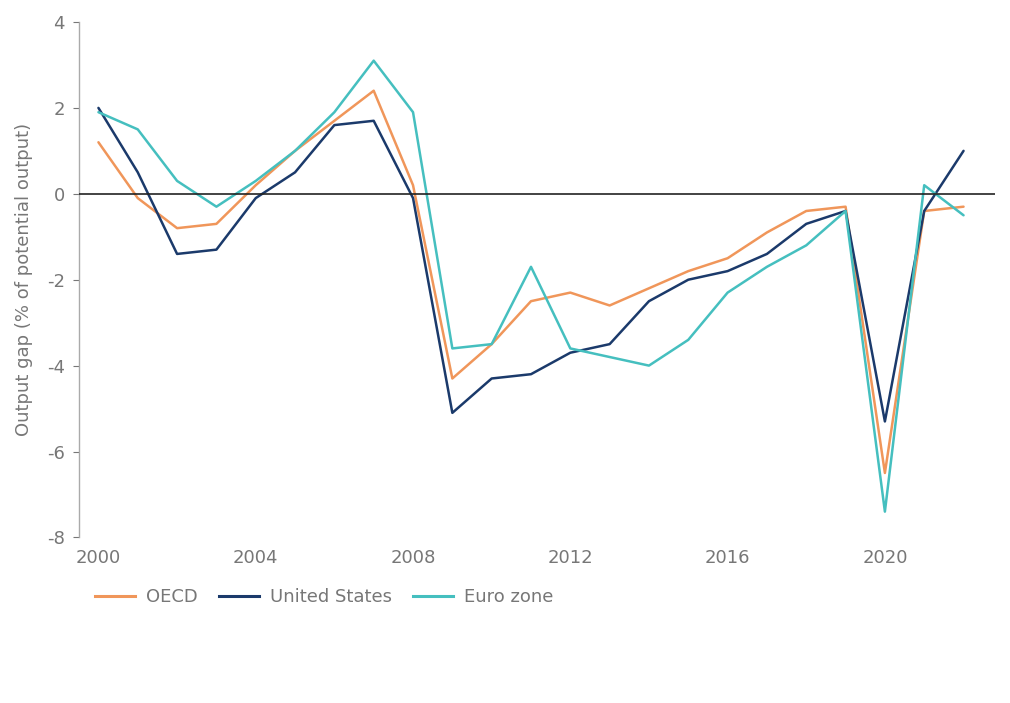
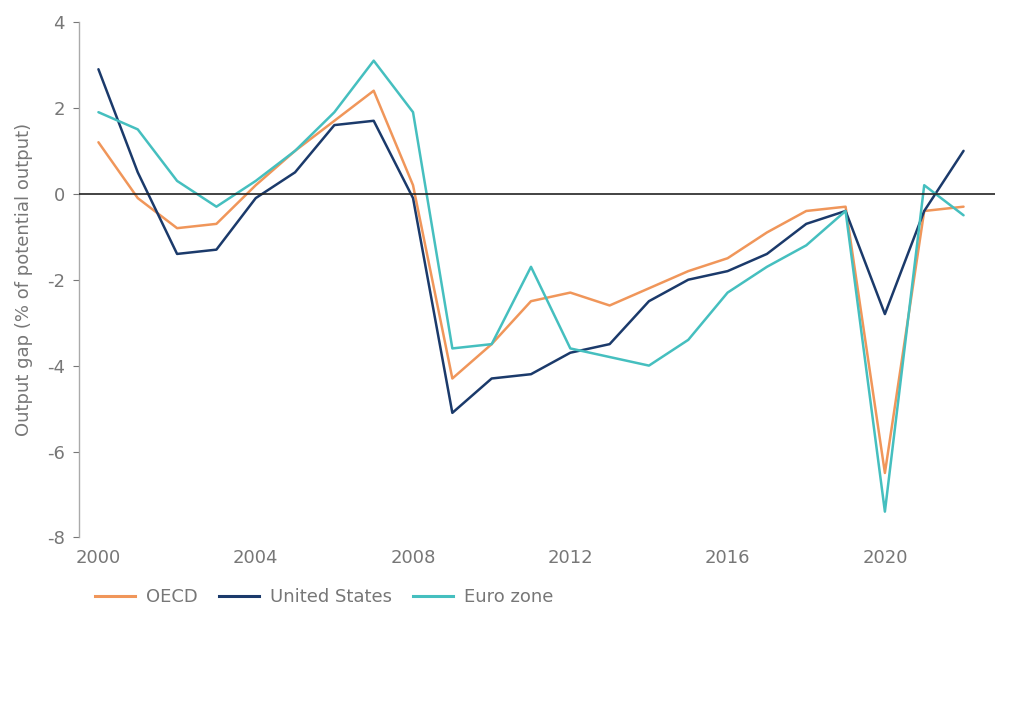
United States/2000: 2.0 -> 2.9
United States/2020: -5.3 -> -2.8
